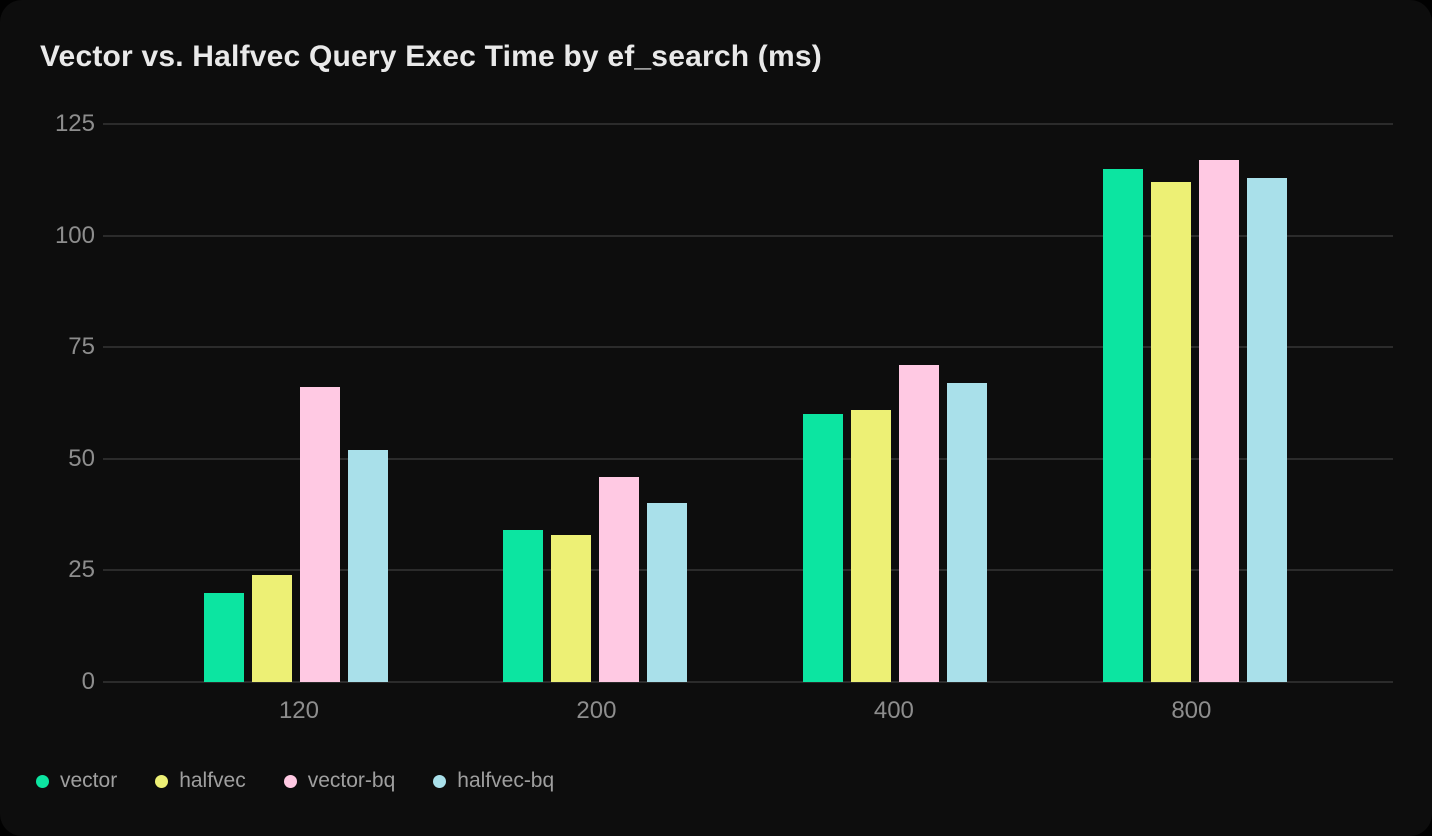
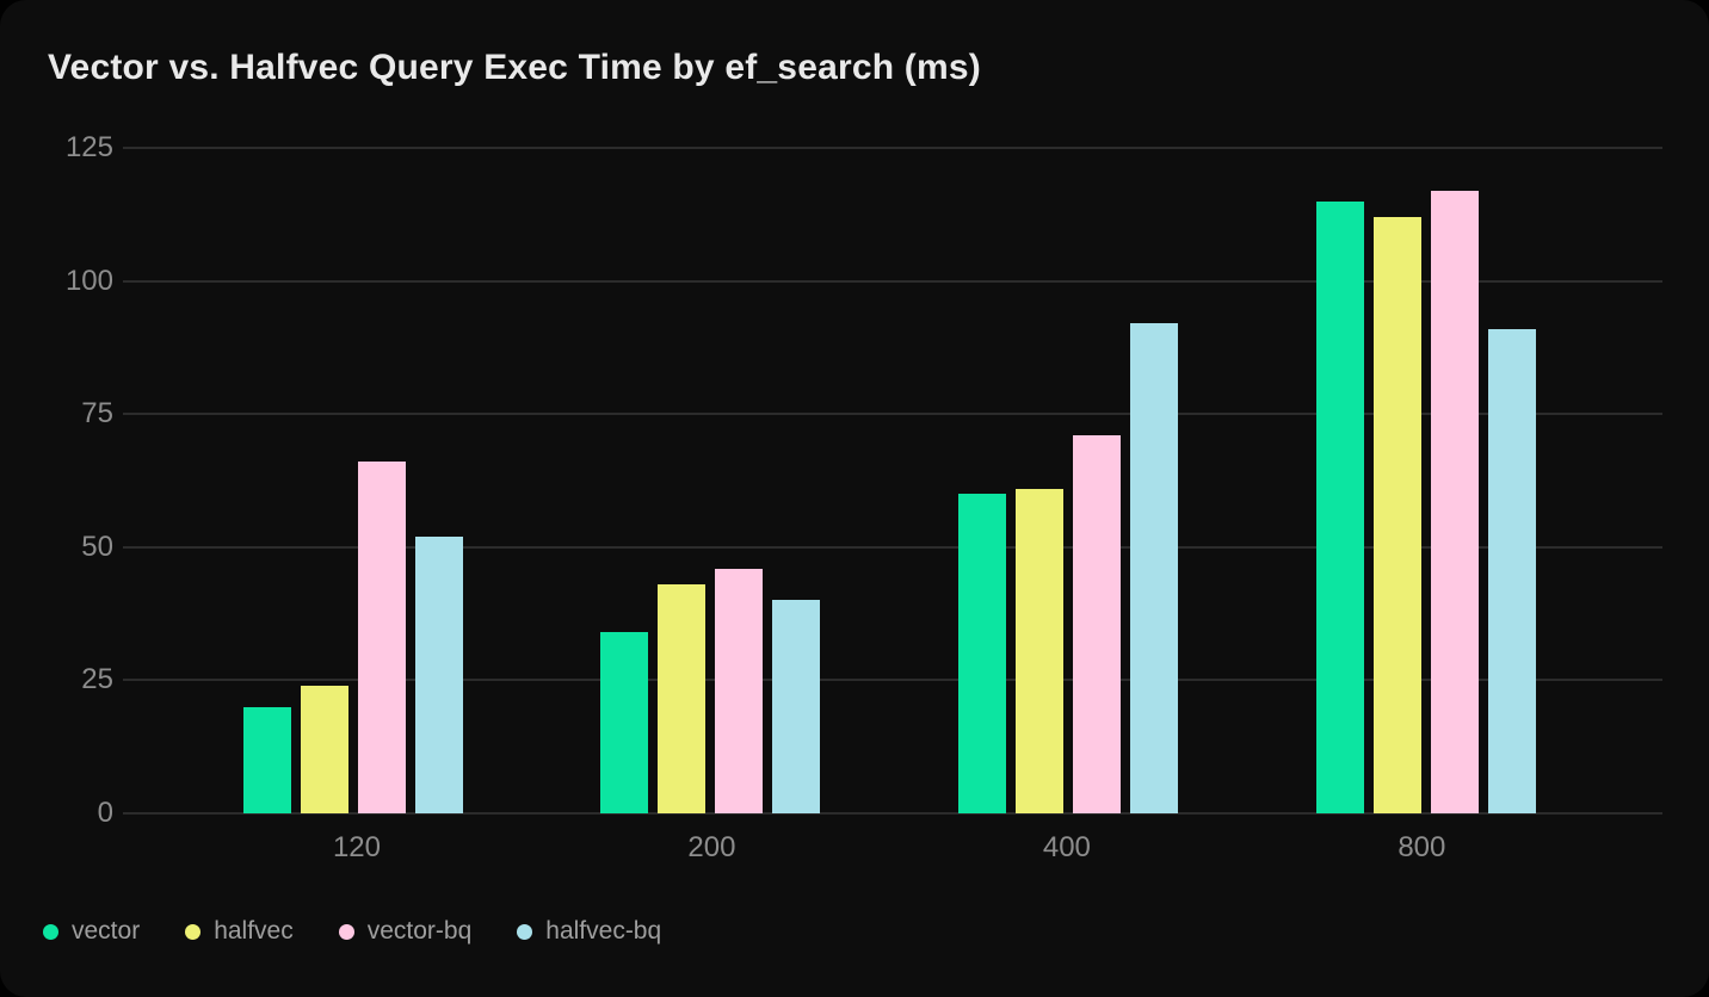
halfvec/200: 33 -> 43
halfvec-bq/400: 67 -> 92
halfvec-bq/800: 113 -> 91
